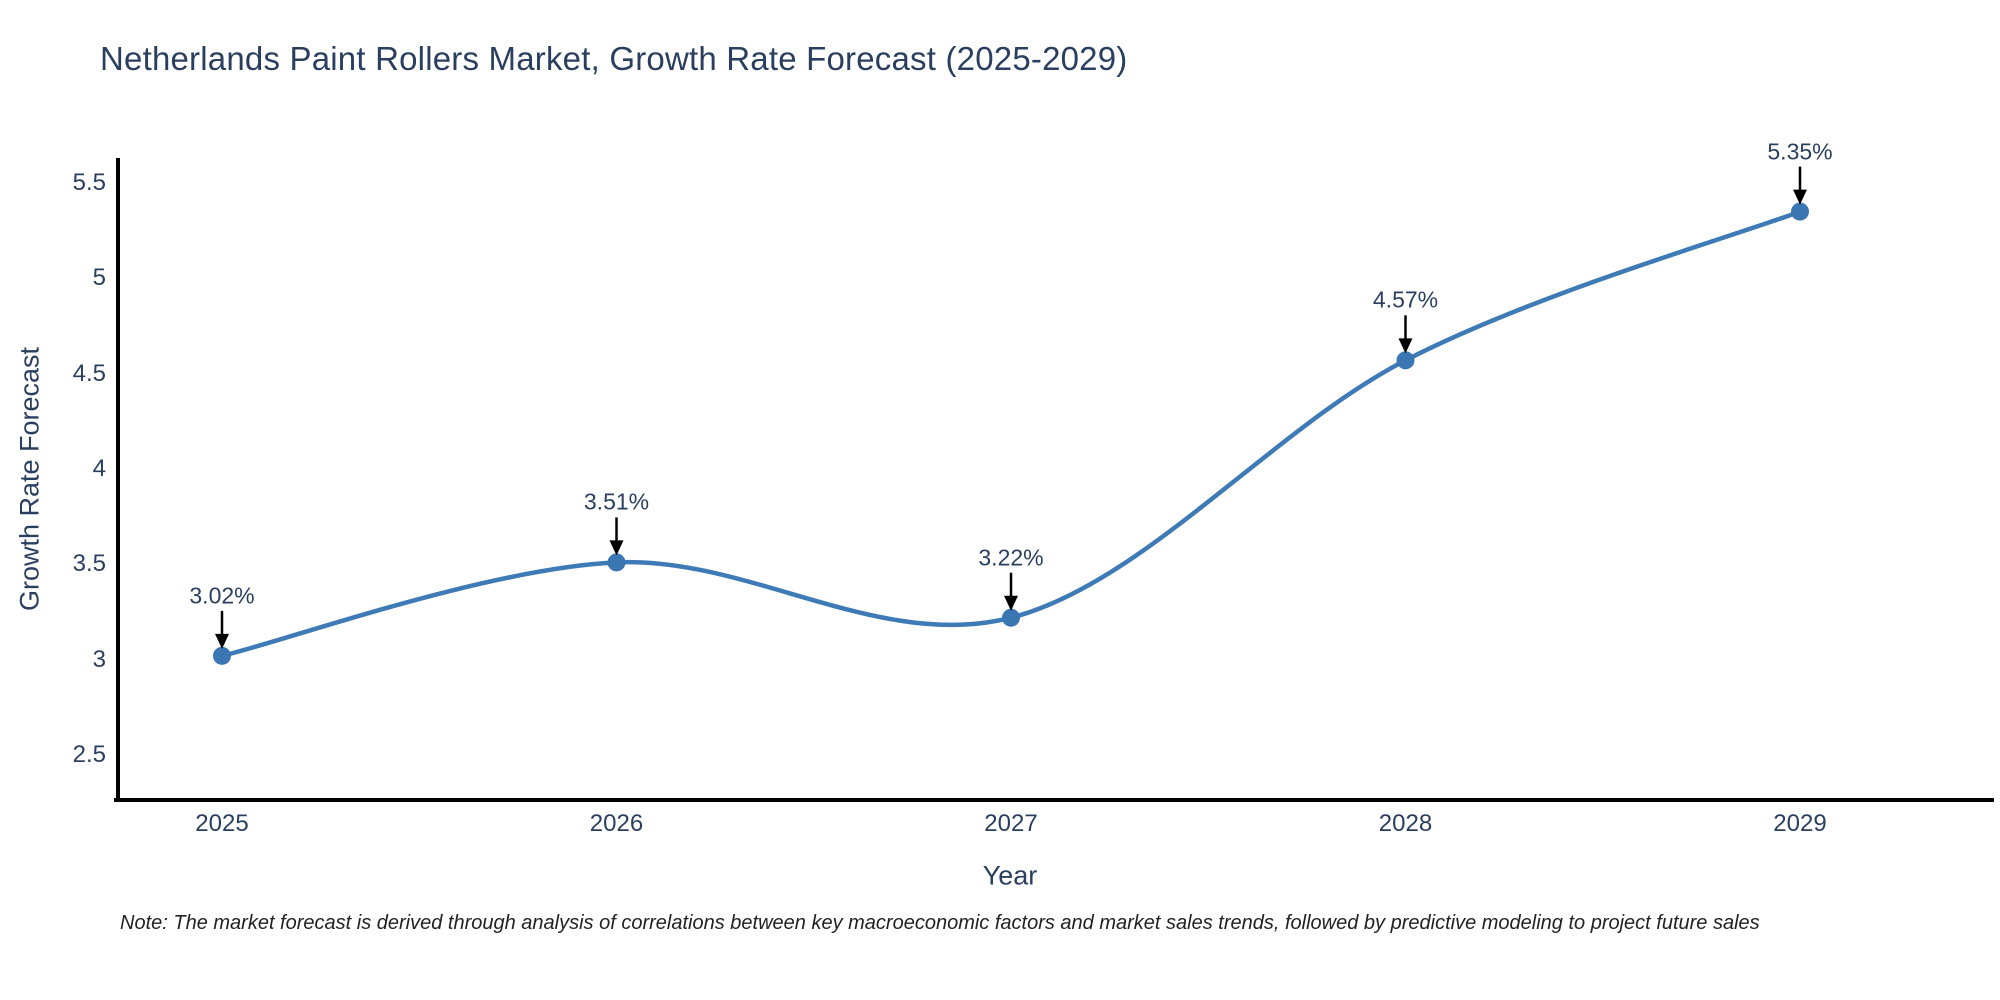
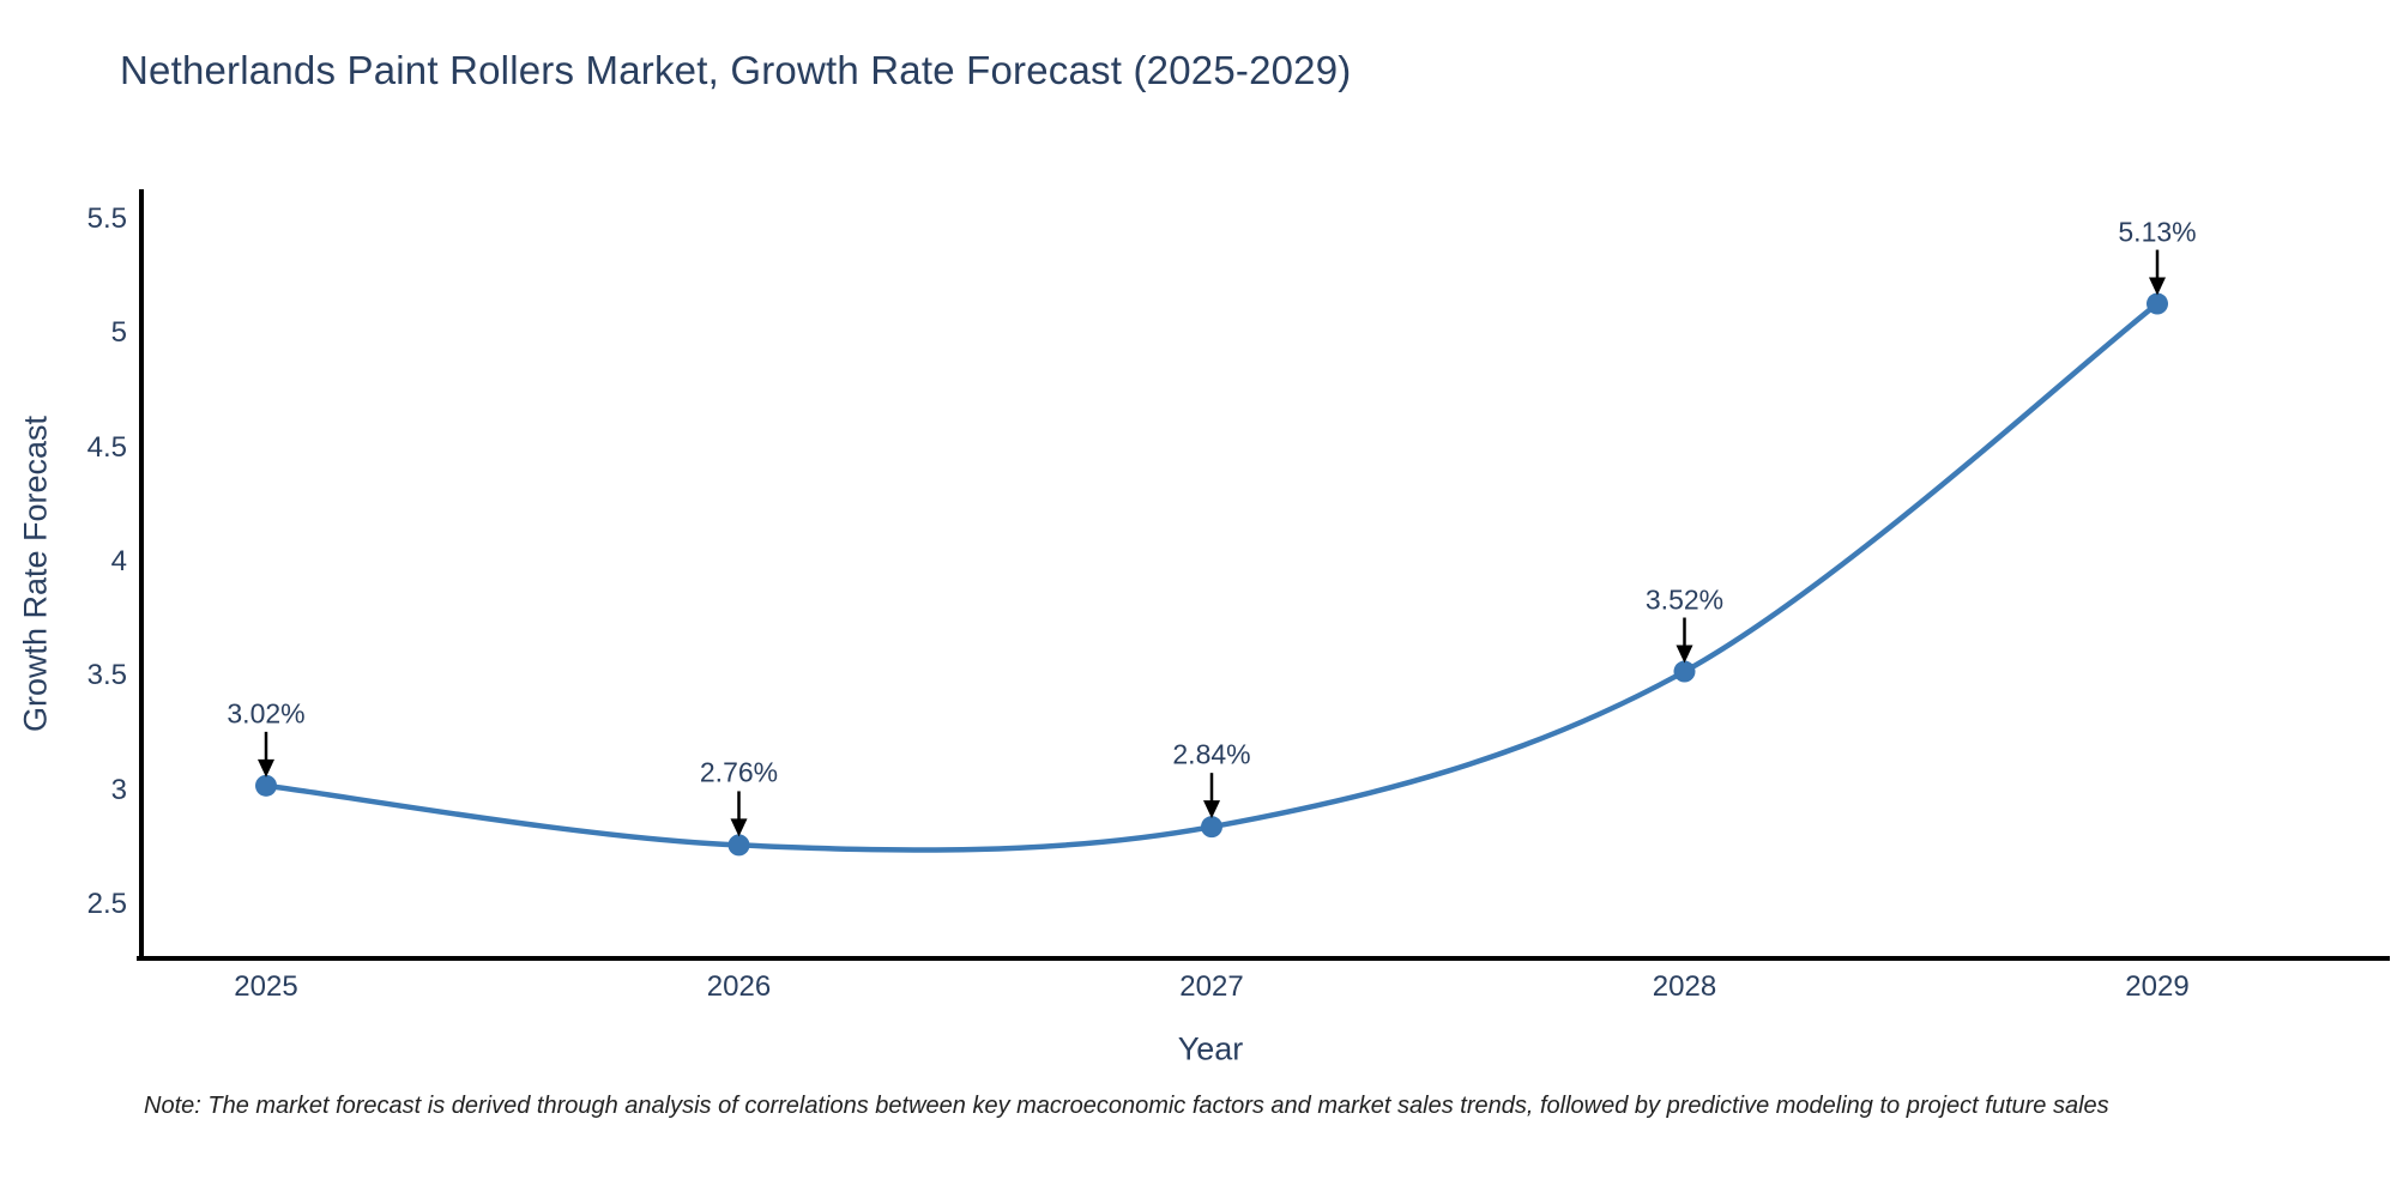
2026: 3.51% -> 2.76%
2027: 3.22% -> 2.84%
2028: 4.57% -> 3.52%
2029: 5.35% -> 5.13%
